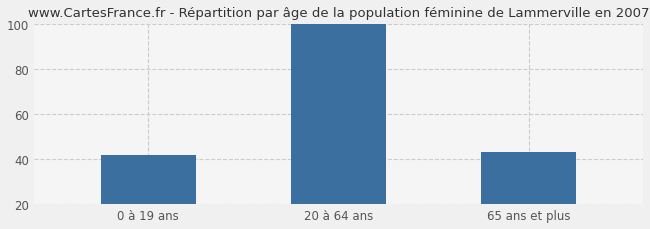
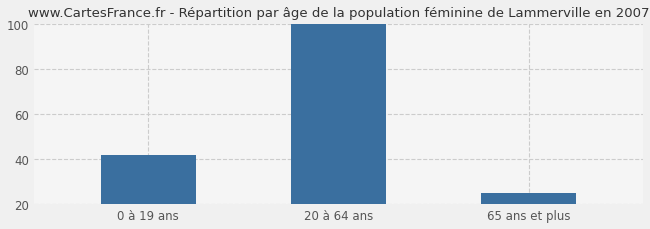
65 ans et plus: 43 -> 25
